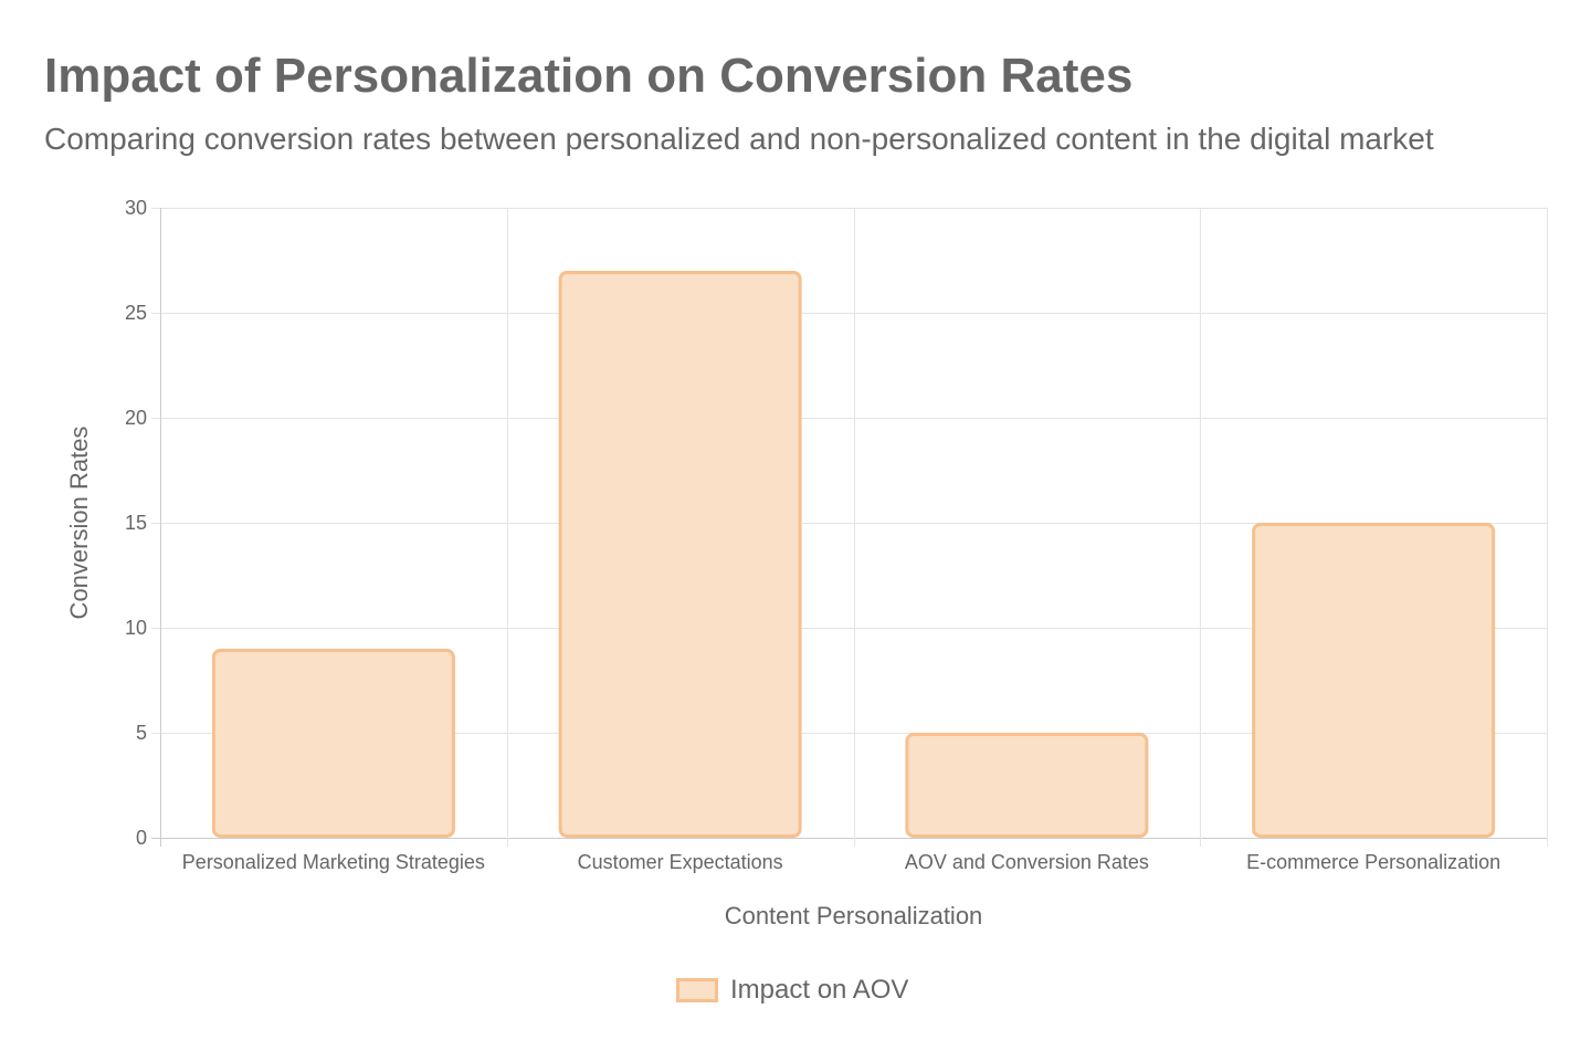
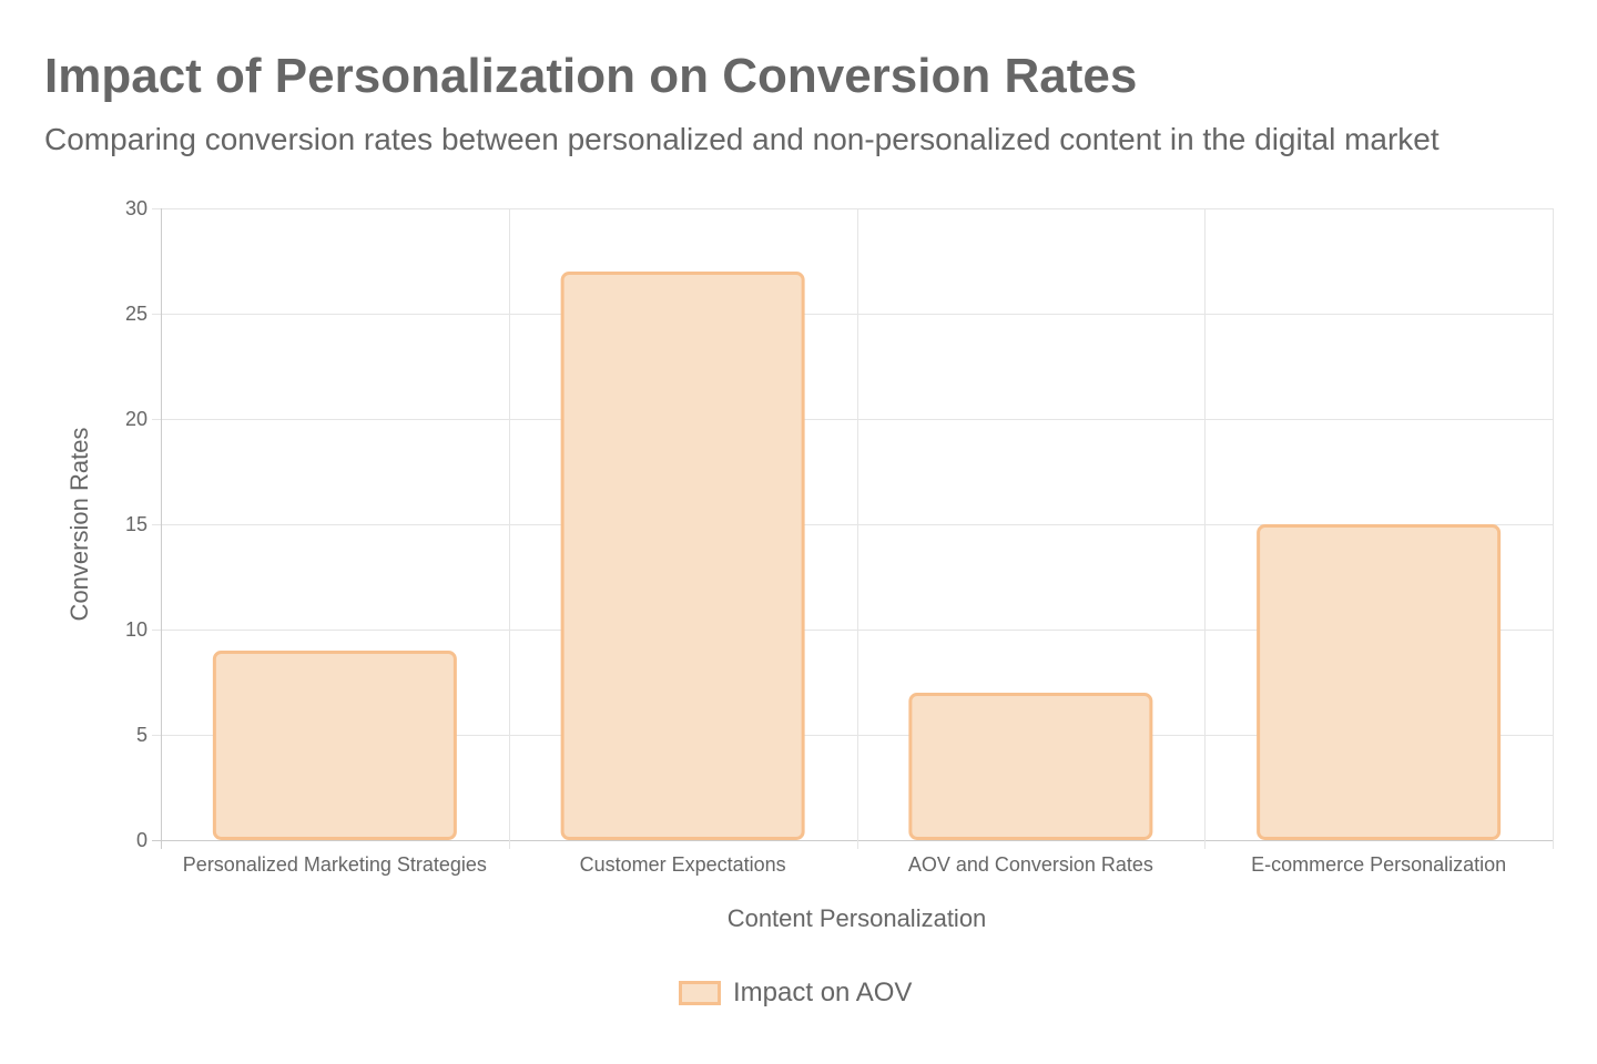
AOV and Conversion Rates: 5 -> 7
